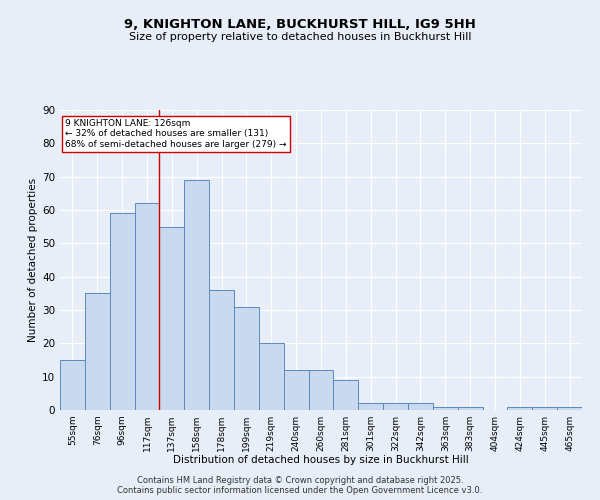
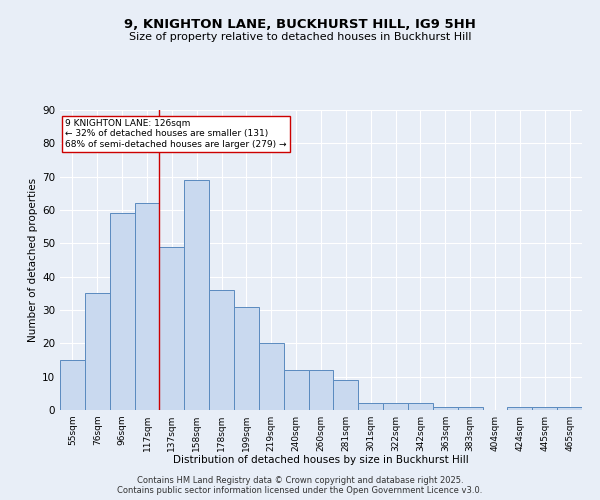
137sqm: 55 -> 49
